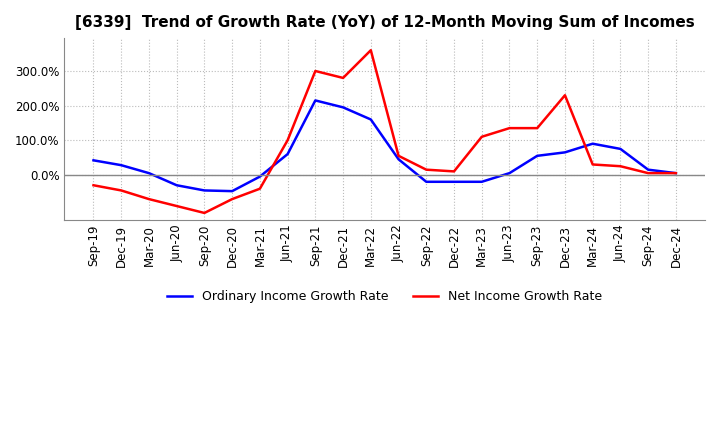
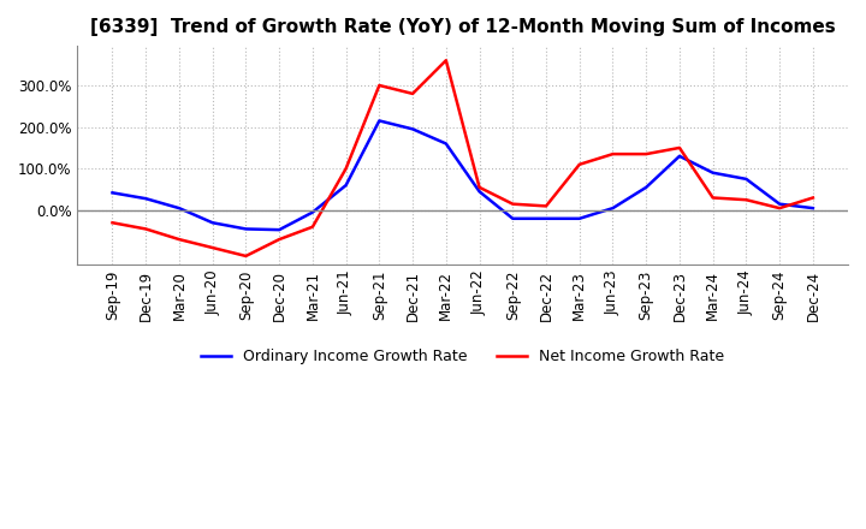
Ordinary Income Growth Rate/Dec-23: 65% -> 130%
Net Income Growth Rate/Dec-23: 230% -> 150%
Net Income Growth Rate/Dec-24: 5% -> 30%
